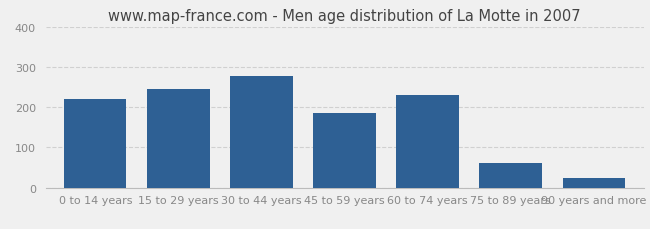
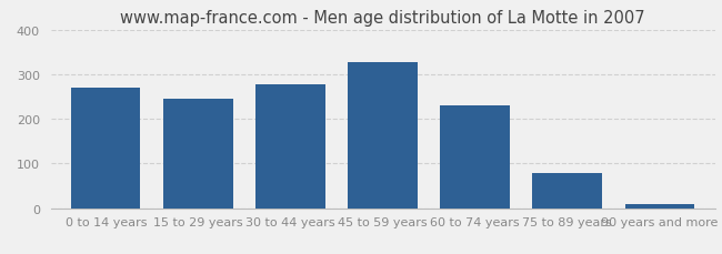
0 to 14 years: 220 -> 270
45 to 59 years: 185 -> 328
75 to 89 years: 60 -> 78
90 years and more: 25 -> 10
